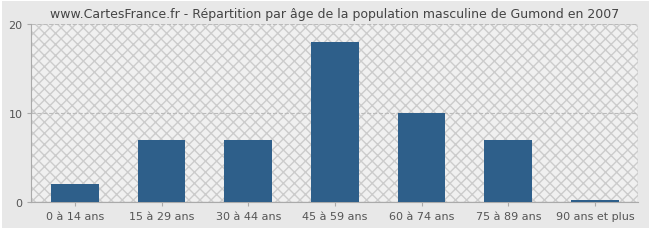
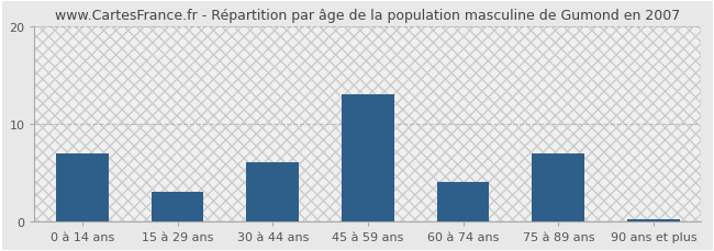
0 à 14 ans: 2.0 -> 7.0
15 à 29 ans: 7.0 -> 3.0
30 à 44 ans: 7.0 -> 6.0
45 à 59 ans: 18.0 -> 13.0
60 à 74 ans: 10.0 -> 4.0
